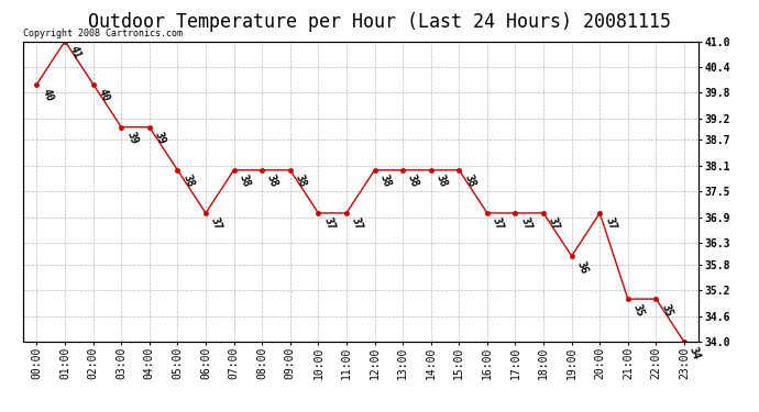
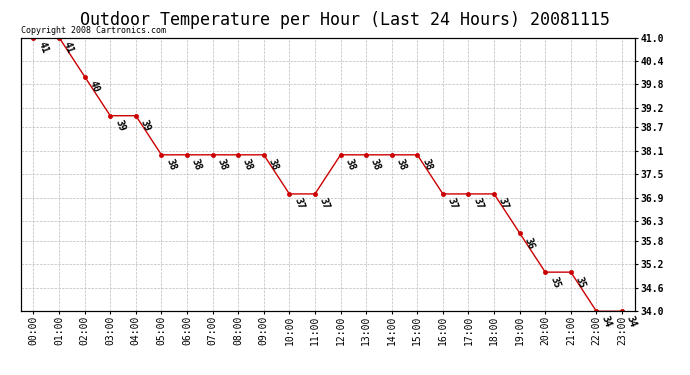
00:00: 40 -> 41
06:00: 37 -> 38
20:00: 37 -> 35
22:00: 35 -> 34
